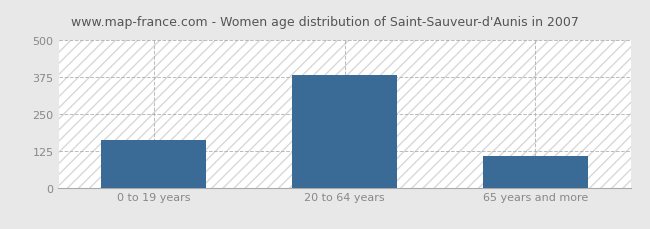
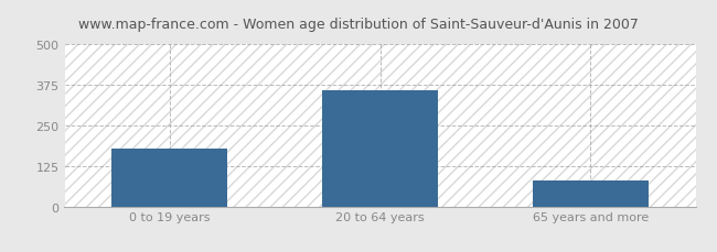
0 to 19 years: 162 -> 180
20 to 64 years: 382 -> 360
65 years and more: 107 -> 80
